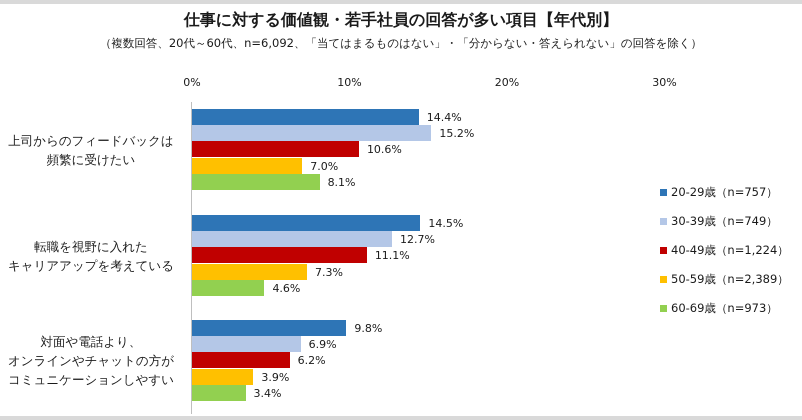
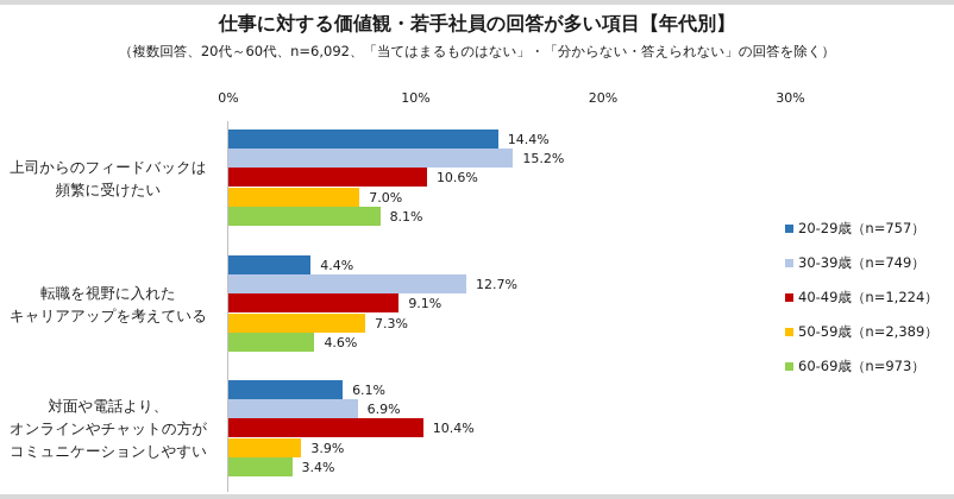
20-29歳（n=757）/転職を視野に入れたキャリアアップを考えている: 14.5% -> 4.4%
40-49歳（n=1,224）/転職を視野に入れたキャリアアップを考えている: 11.1% -> 9.1%
20-29歳（n=757）/対面や電話より、オンラインやチャットの方がコミュニケーションしやすい: 9.8% -> 6.1%
40-49歳（n=1,224）/対面や電話より、オンラインやチャットの方がコミュニケーションしやすい: 6.2% -> 10.4%
